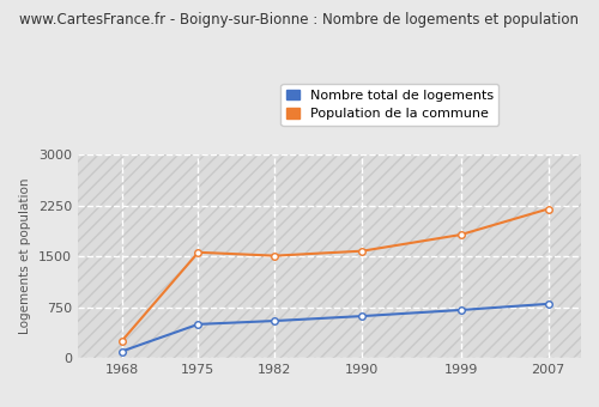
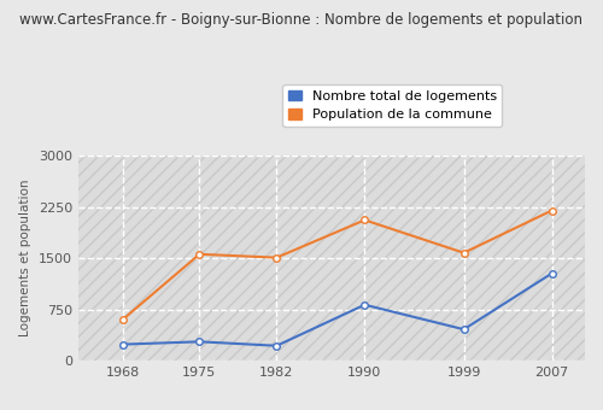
Nombre total de logements/1968: 100 -> 240
Population de la commune/1968: 250 -> 600
Nombre total de logements/1975: 500 -> 280
Nombre total de logements/1982: 550 -> 220
Nombre total de logements/1990: 620 -> 820
Population de la commune/1990: 1580 -> 2060
Nombre total de logements/1999: 710 -> 460
Population de la commune/1999: 1820 -> 1580
Nombre total de logements/2007: 800 -> 1280
